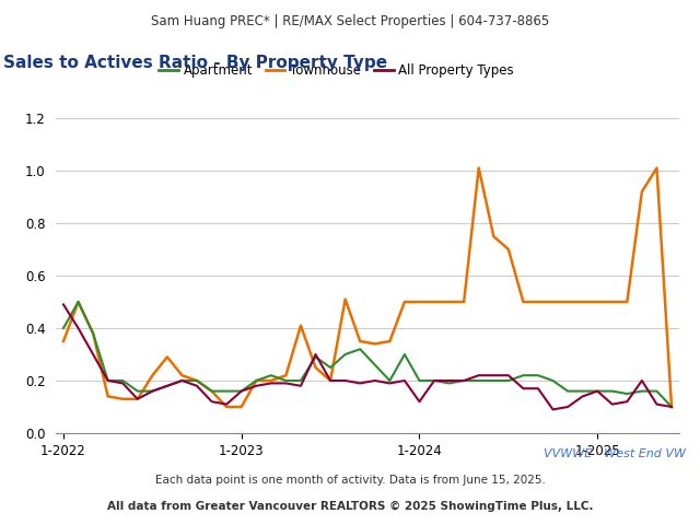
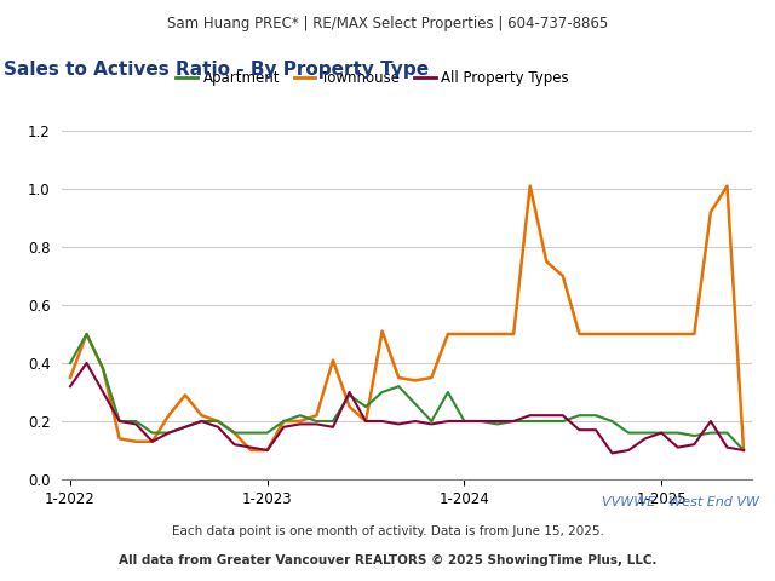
All Property Types/1-2022: 0.49 -> 0.32
All Property Types/1-2023: 0.16 -> 0.10
All Property Types/1-2024: 0.12 -> 0.20
